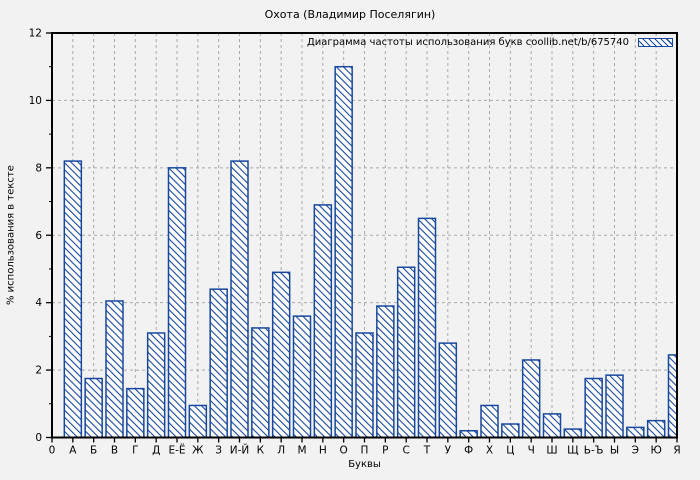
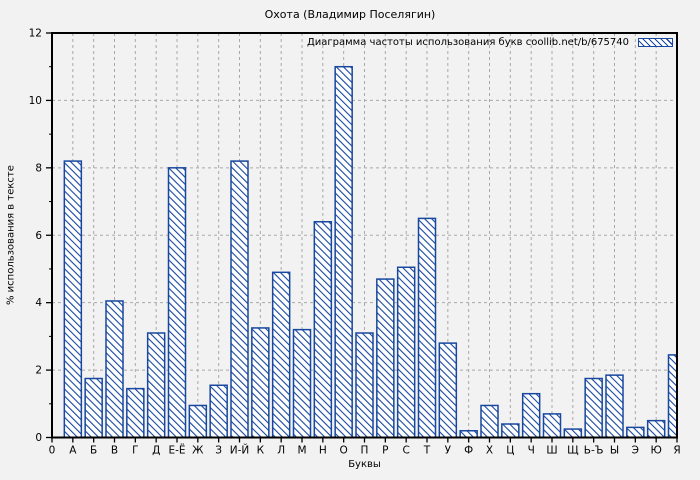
З: 4.4 -> 1.6
М: 3.6 -> 3.2
Н: 6.9 -> 6.4
Р: 3.9 -> 4.7
Ч: 2.3 -> 1.3
